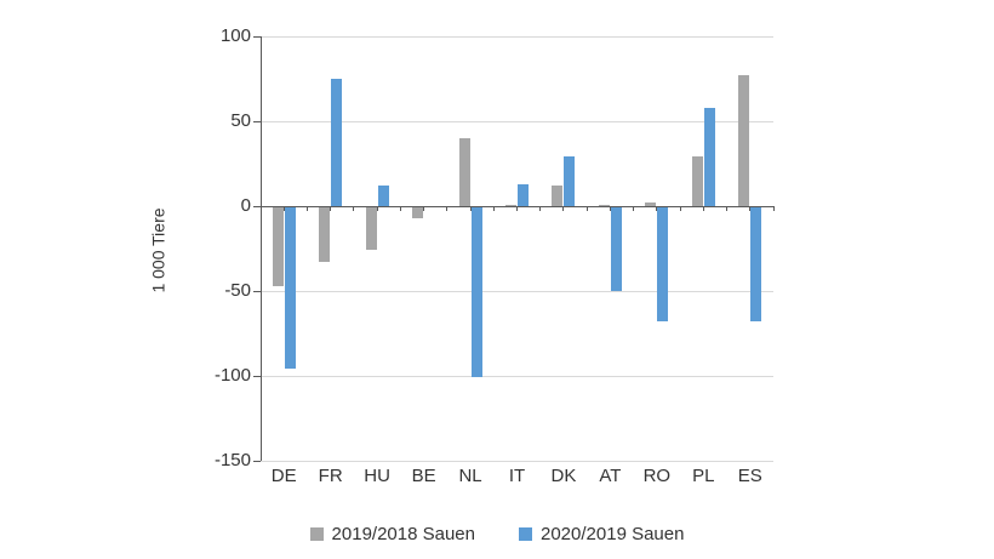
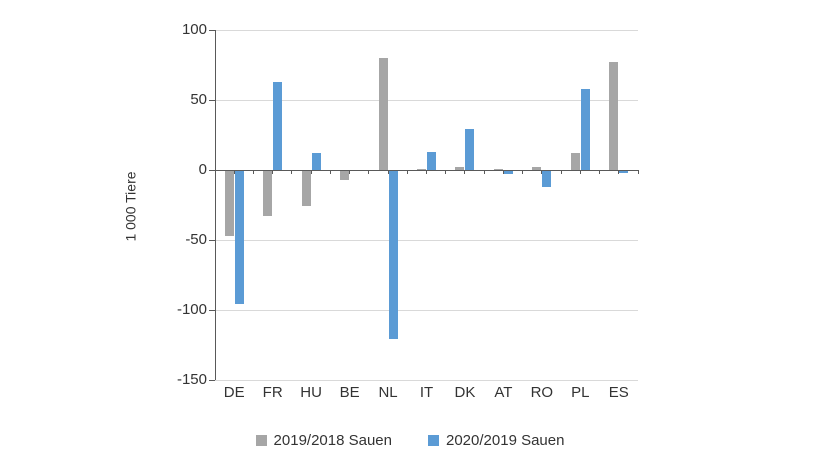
2020/2019 Sauen/FR: 75 -> 63
2019/2018 Sauen/NL: 40 -> 80
2020/2019 Sauen/NL: -101 -> -121
2019/2018 Sauen/DK: 12 -> 2
2020/2019 Sauen/AT: -50 -> -3
2020/2019 Sauen/RO: -68 -> -12
2019/2018 Sauen/PL: 29 -> 12
2020/2019 Sauen/ES: -68 -> -2
